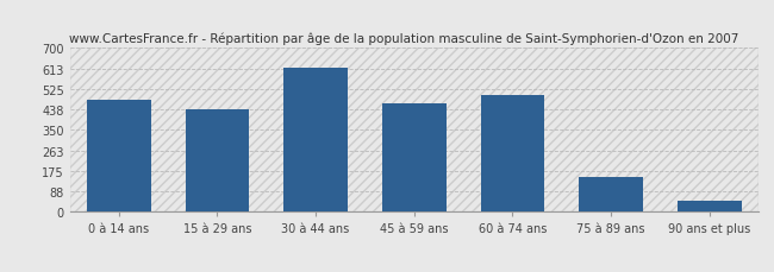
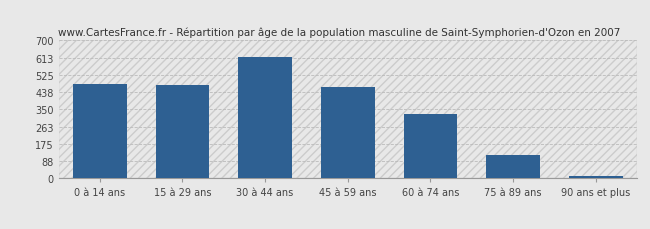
15 à 29 ans: 440 -> 480
60 à 74 ans: 500 -> 320
75 à 89 ans: 150 -> 120
90 ans et plus: 50 -> 10
